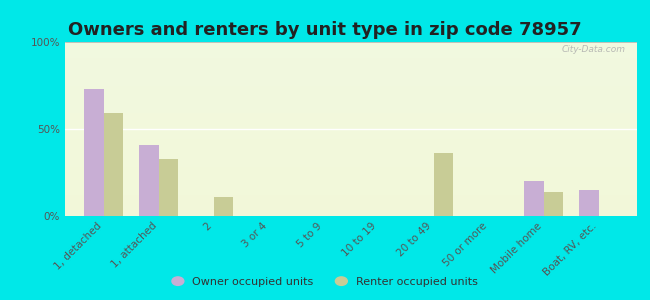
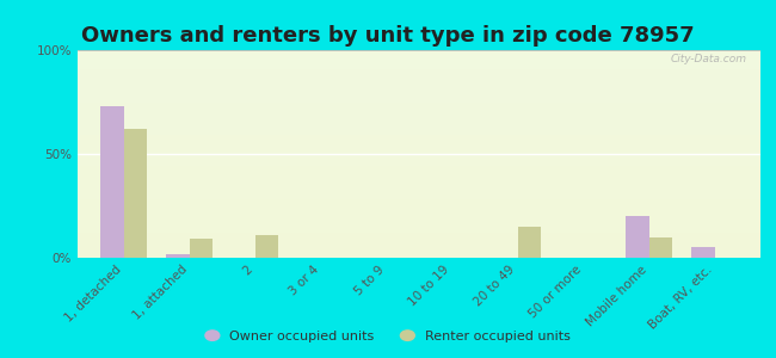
Renter occupied units/1, detached: 59% -> 62%
Owner occupied units/1, attached: 41% -> 2%
Renter occupied units/1, attached: 33% -> 9%
Renter occupied units/20 to 49: 36% -> 15%
Renter occupied units/Mobile home: 14% -> 10%
Owner occupied units/Boat, RV, etc.: 15% -> 5%
